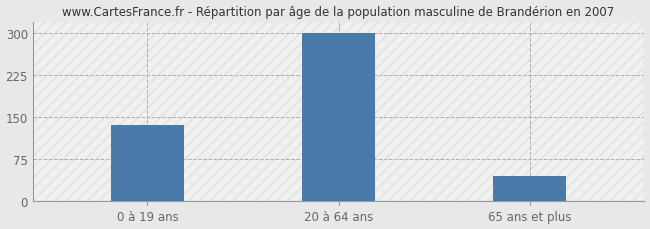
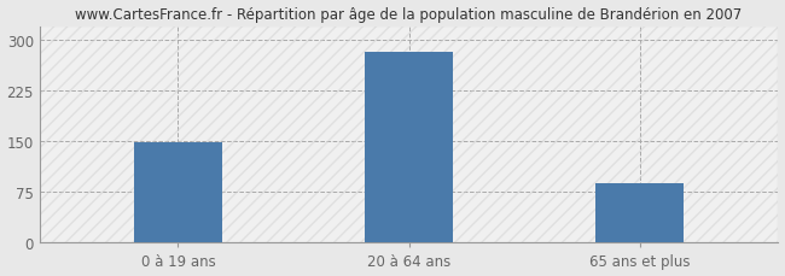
0 à 19 ans: 136 -> 148
20 à 64 ans: 300 -> 282
65 ans et plus: 46 -> 88
